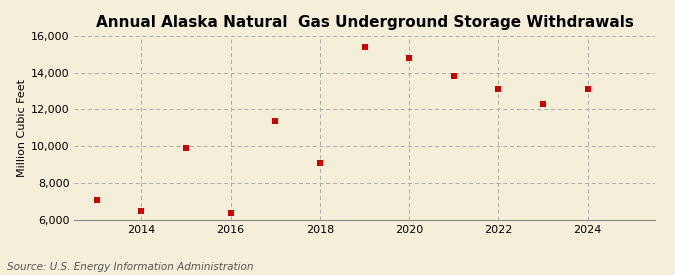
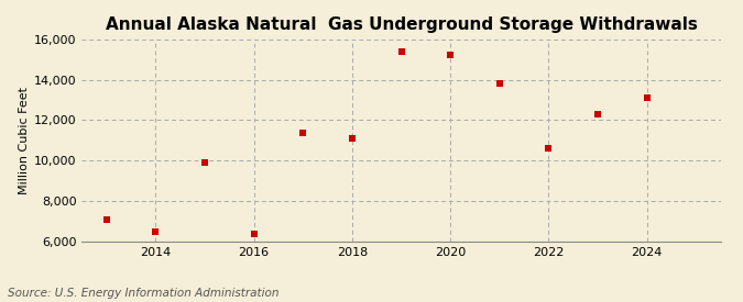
2018: 9,100 -> 11,100
2020: 14,800 -> 15,200
2022: 13,100 -> 10,600
